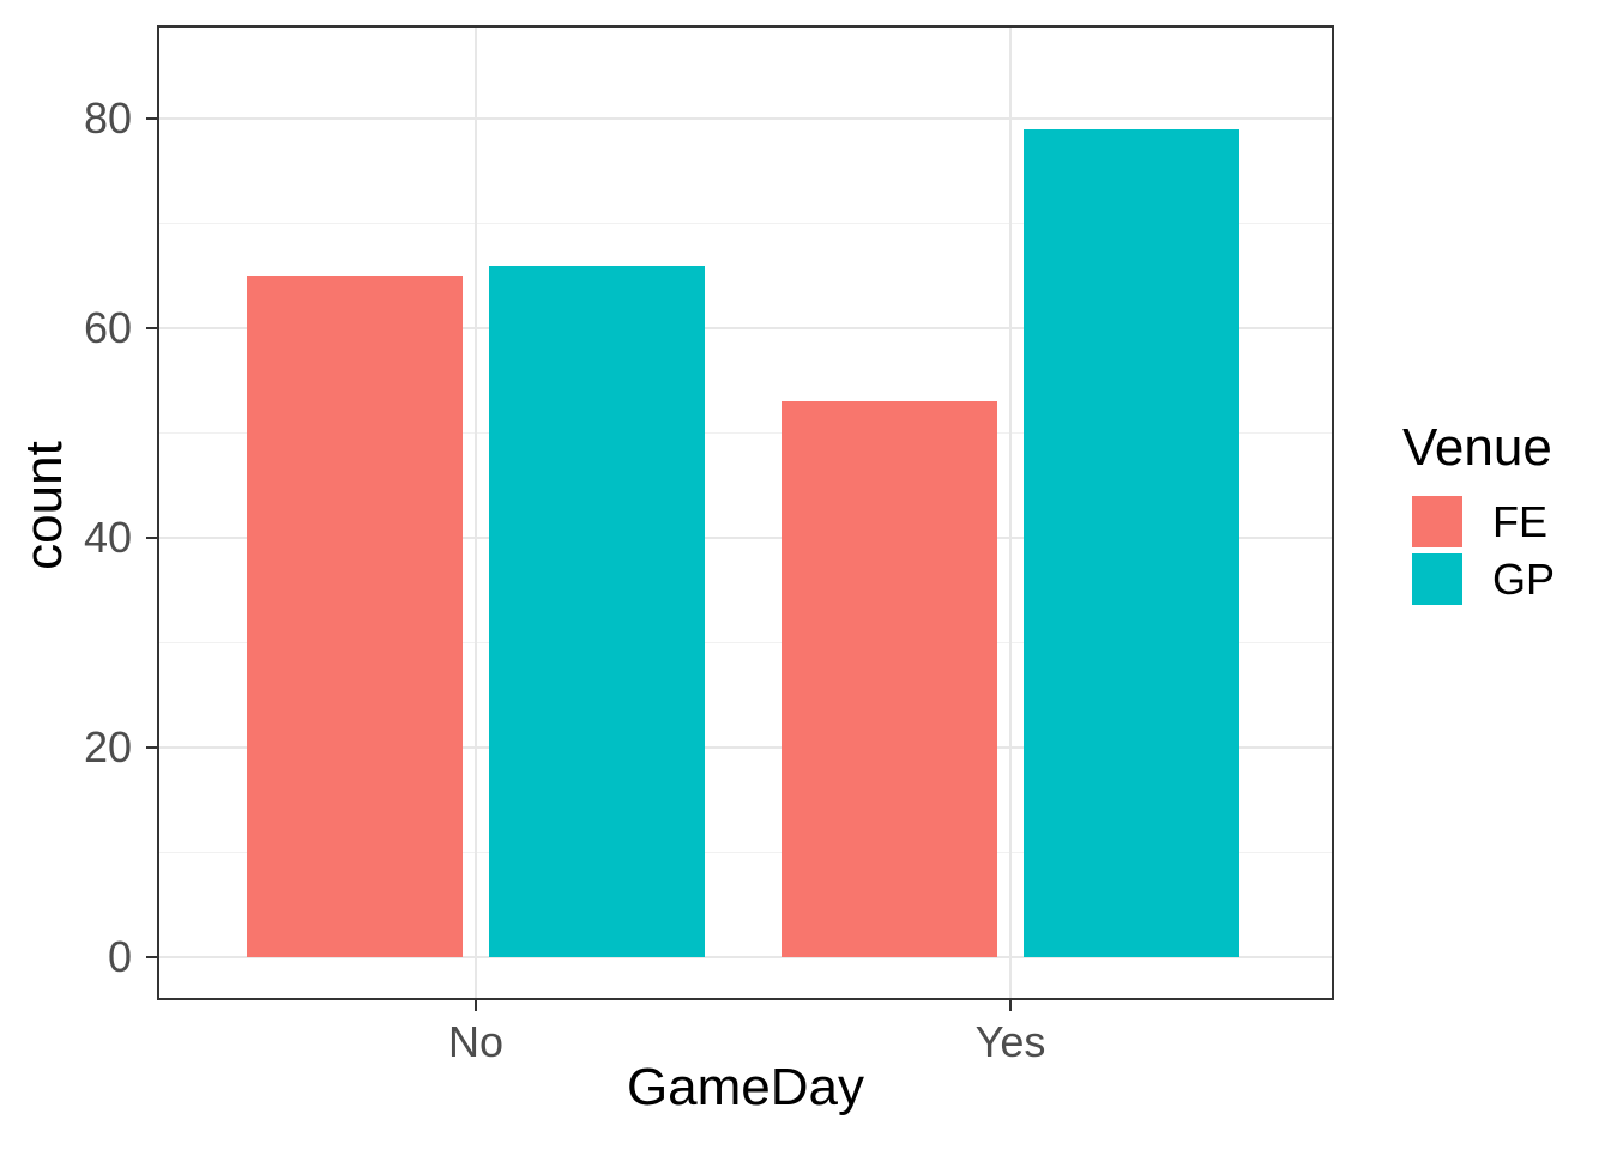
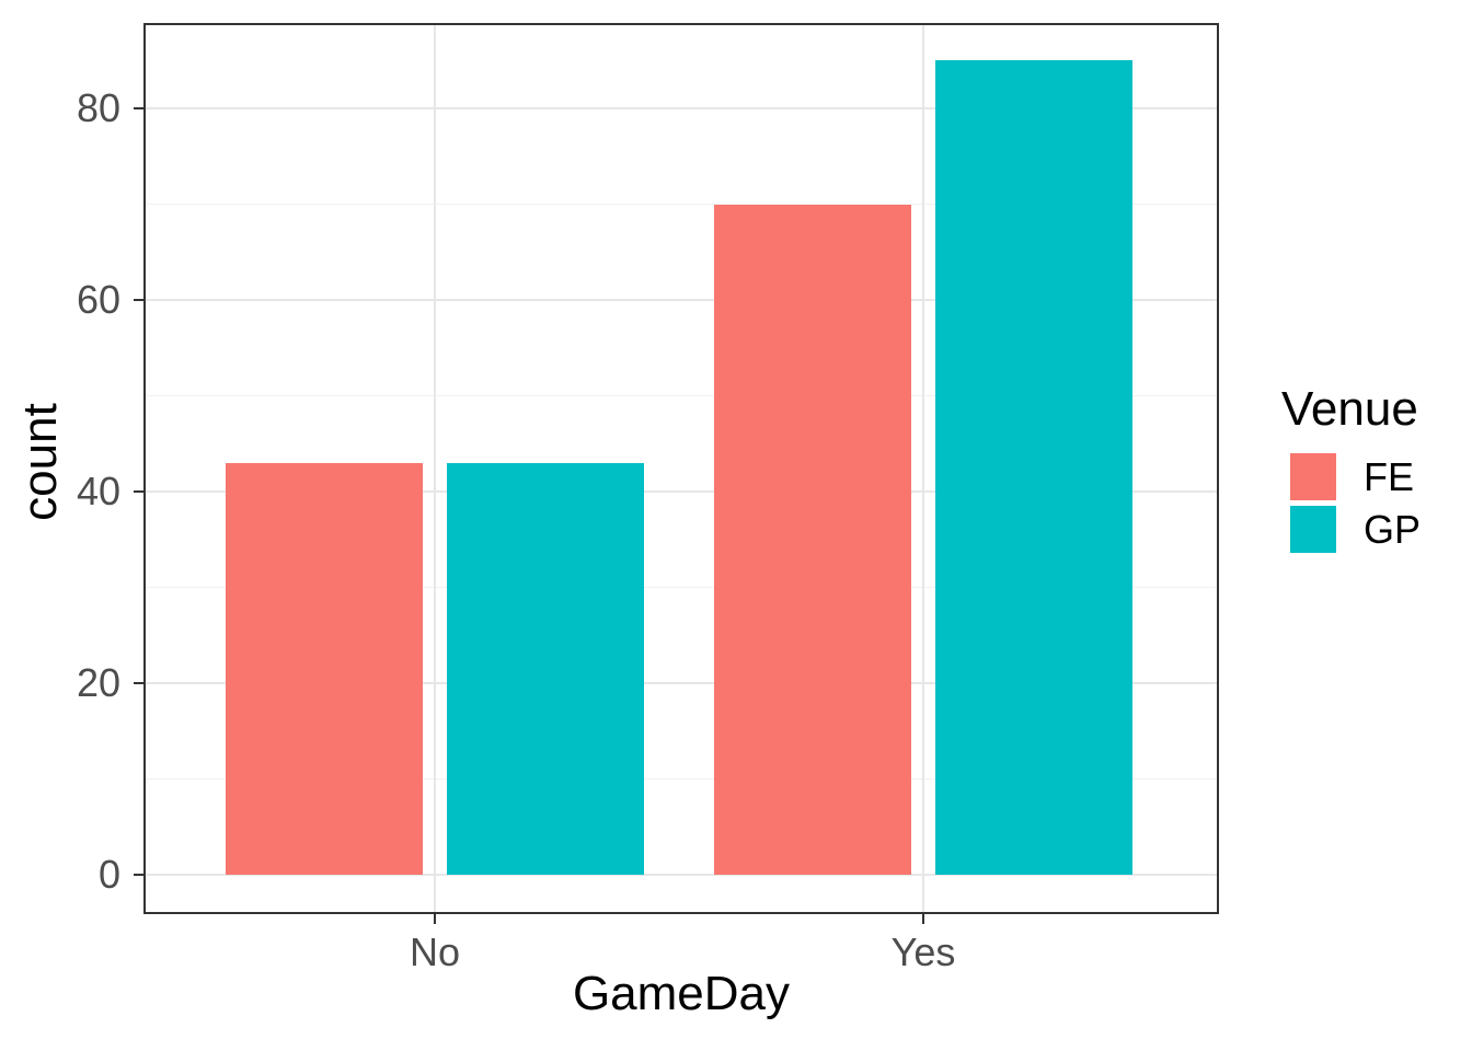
FE/No: 65 -> 43
GP/No: 66 -> 43
FE/Yes: 53 -> 70
GP/Yes: 79 -> 85
